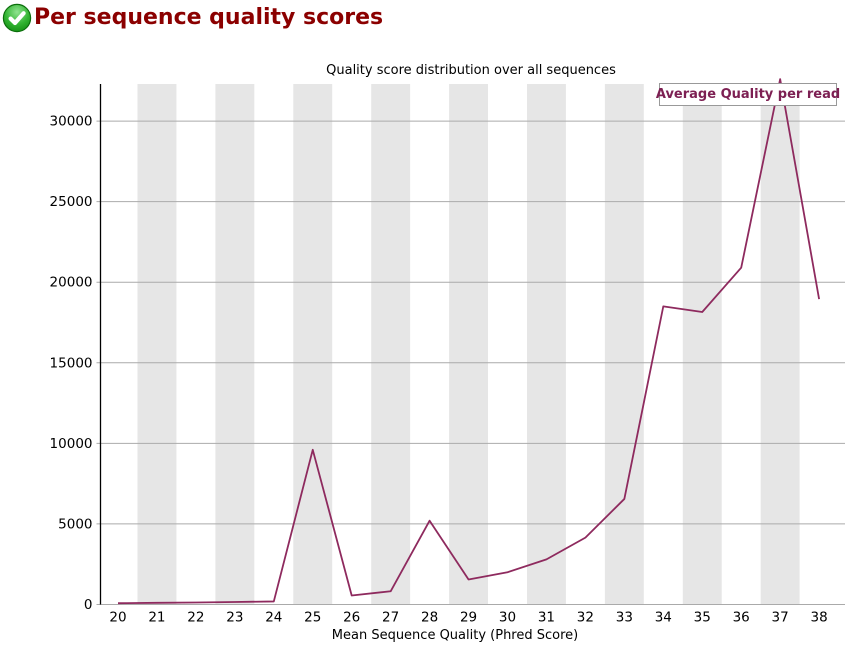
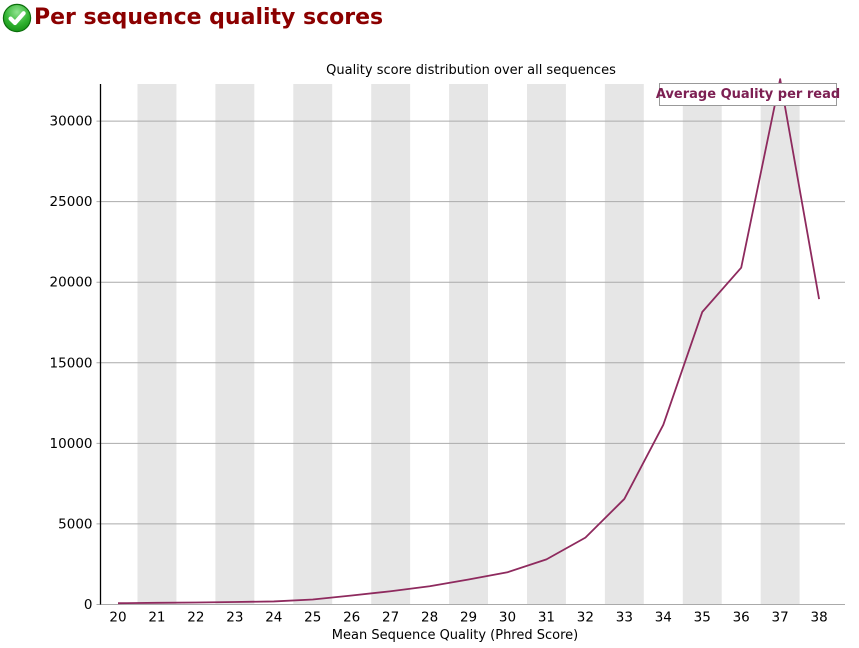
25: 9600 -> 300
28: 5200 -> 1100
34: 18500 -> 11200
